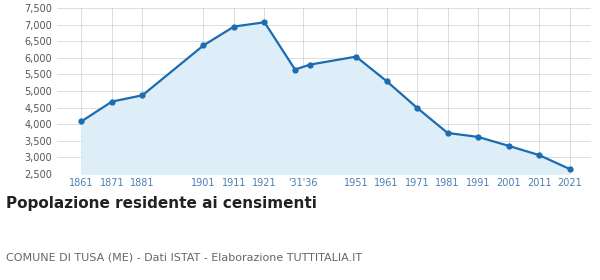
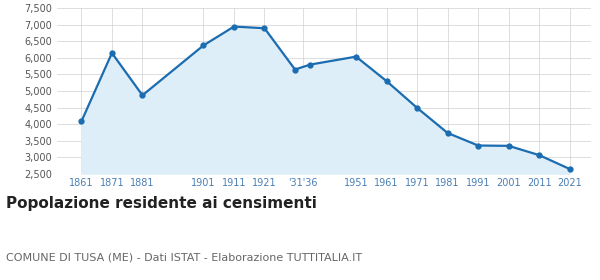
1871: 4,680 -> 6,150
1921: 7,080 -> 6,900
1991: 3,610 -> 3,350
